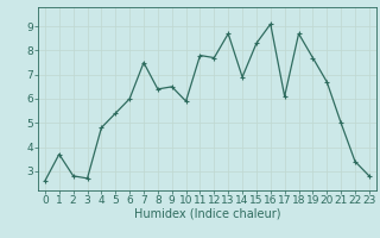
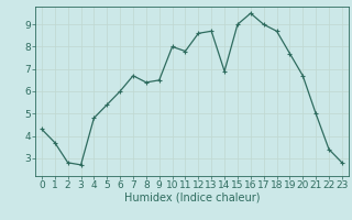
0: 2.6 -> 4.3
7: 7.5 -> 6.7
10: 5.9 -> 8.0
12: 7.7 -> 8.6
15: 8.3 -> 9.0
16: 9.1 -> 9.5
17: 6.1 -> 9.0
